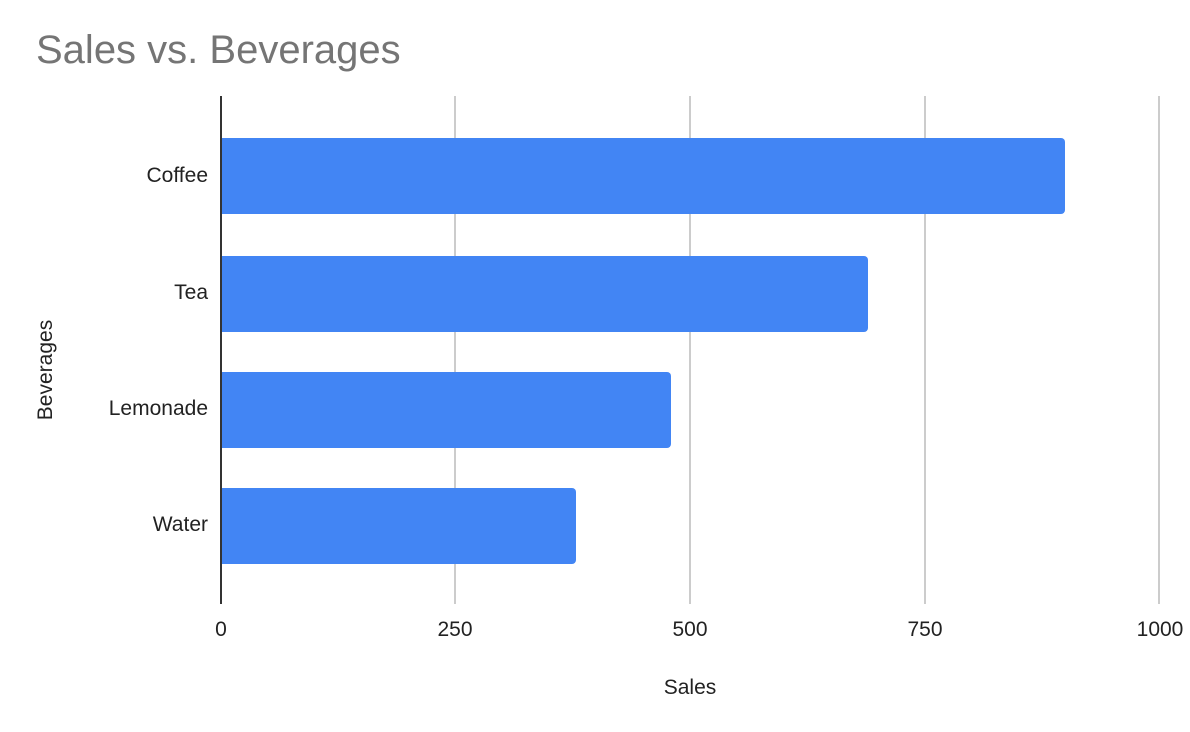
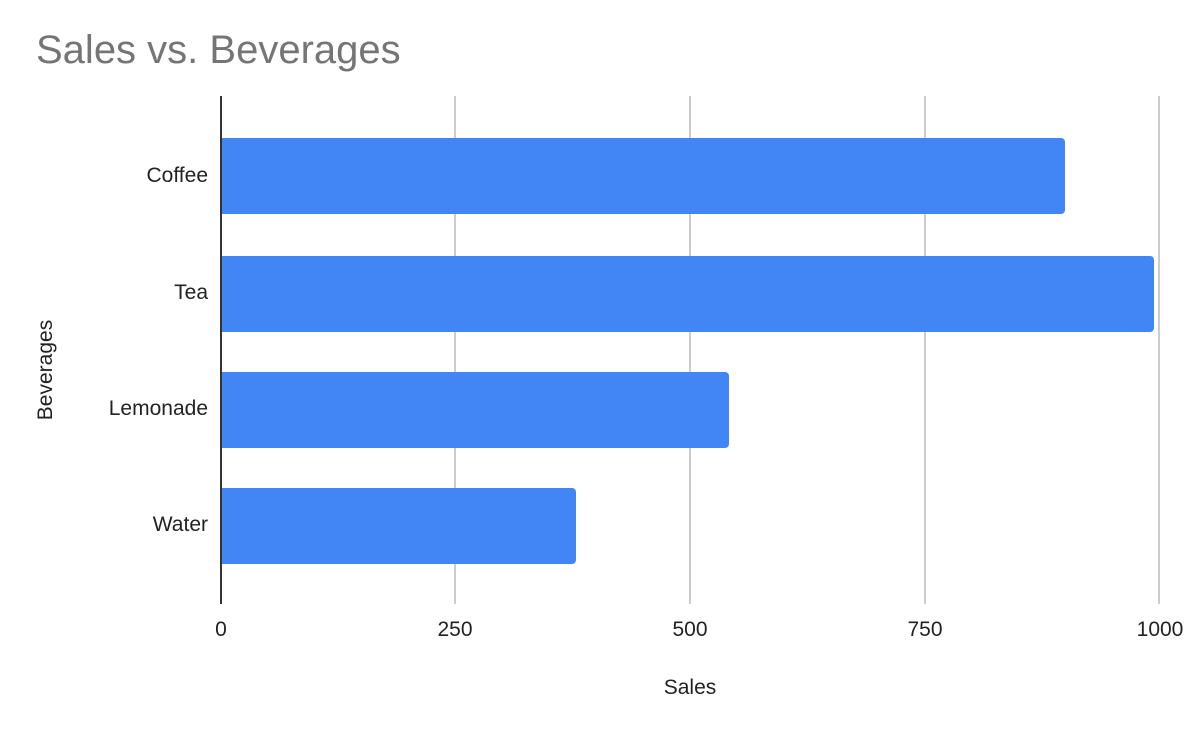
Tea: 690 -> 1000
Lemonade: 480 -> 540
